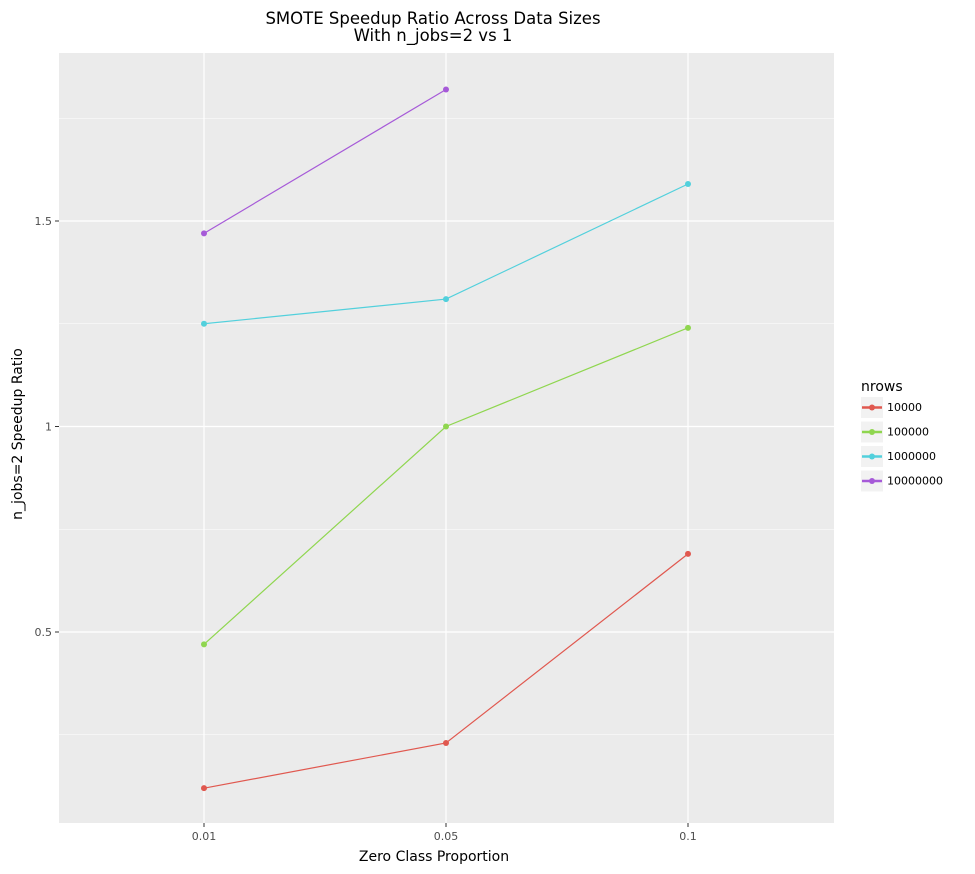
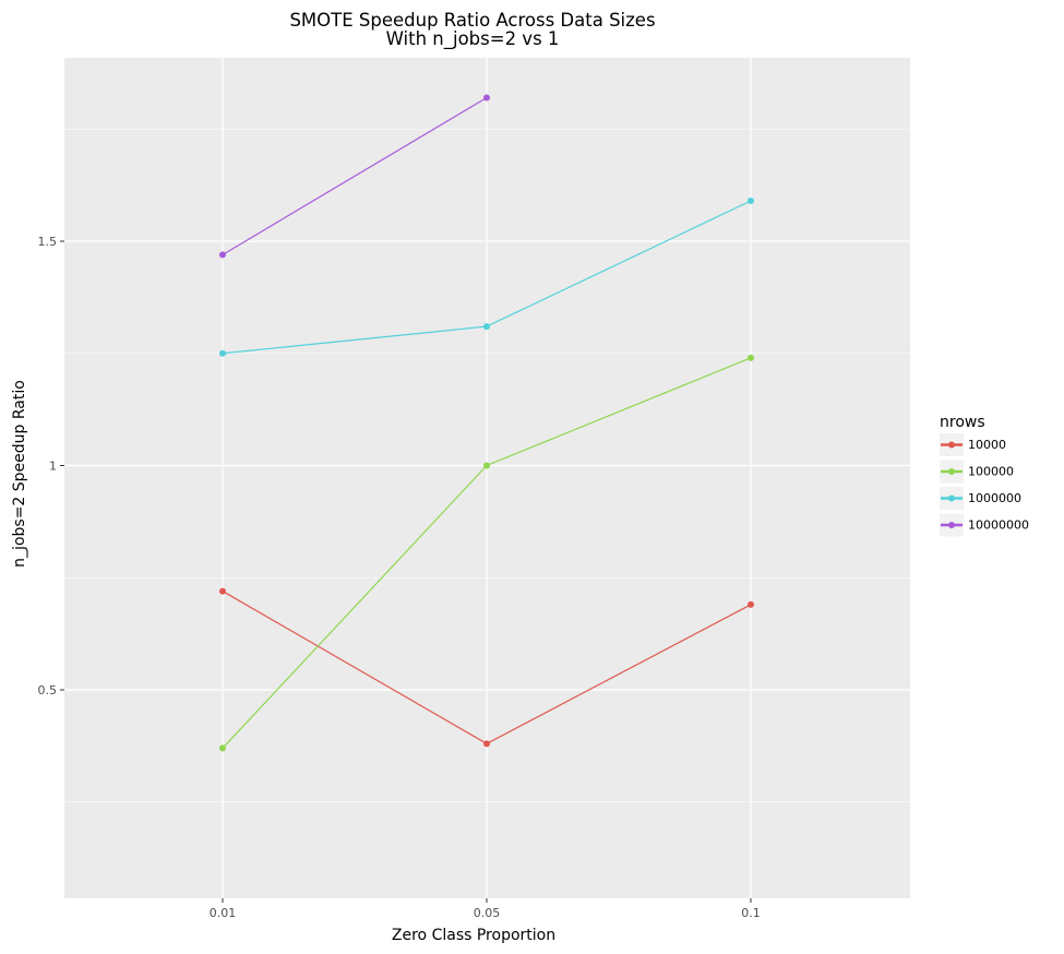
10000/0.01: 0.12 -> 0.72
100000/0.01: 0.47 -> 0.37
10000/0.05: 0.23 -> 0.38
